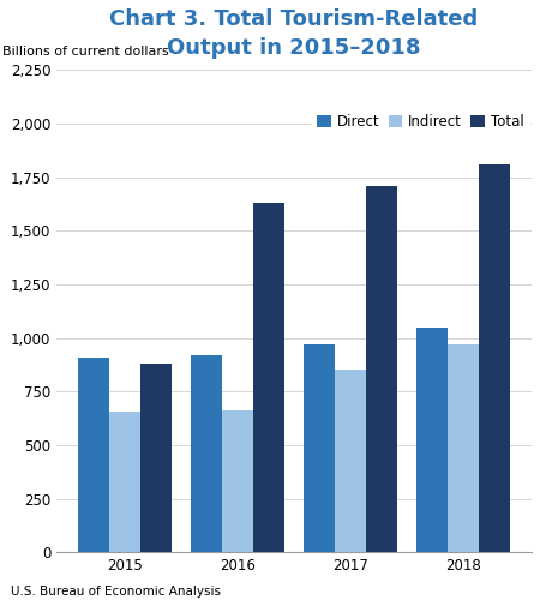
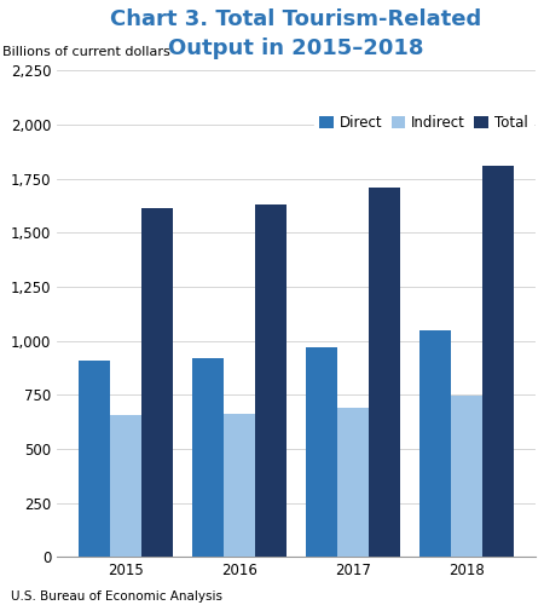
Total/2015: 880 -> 1,620
Indirect/2017: 850 -> 690
Indirect/2018: 970 -> 740
